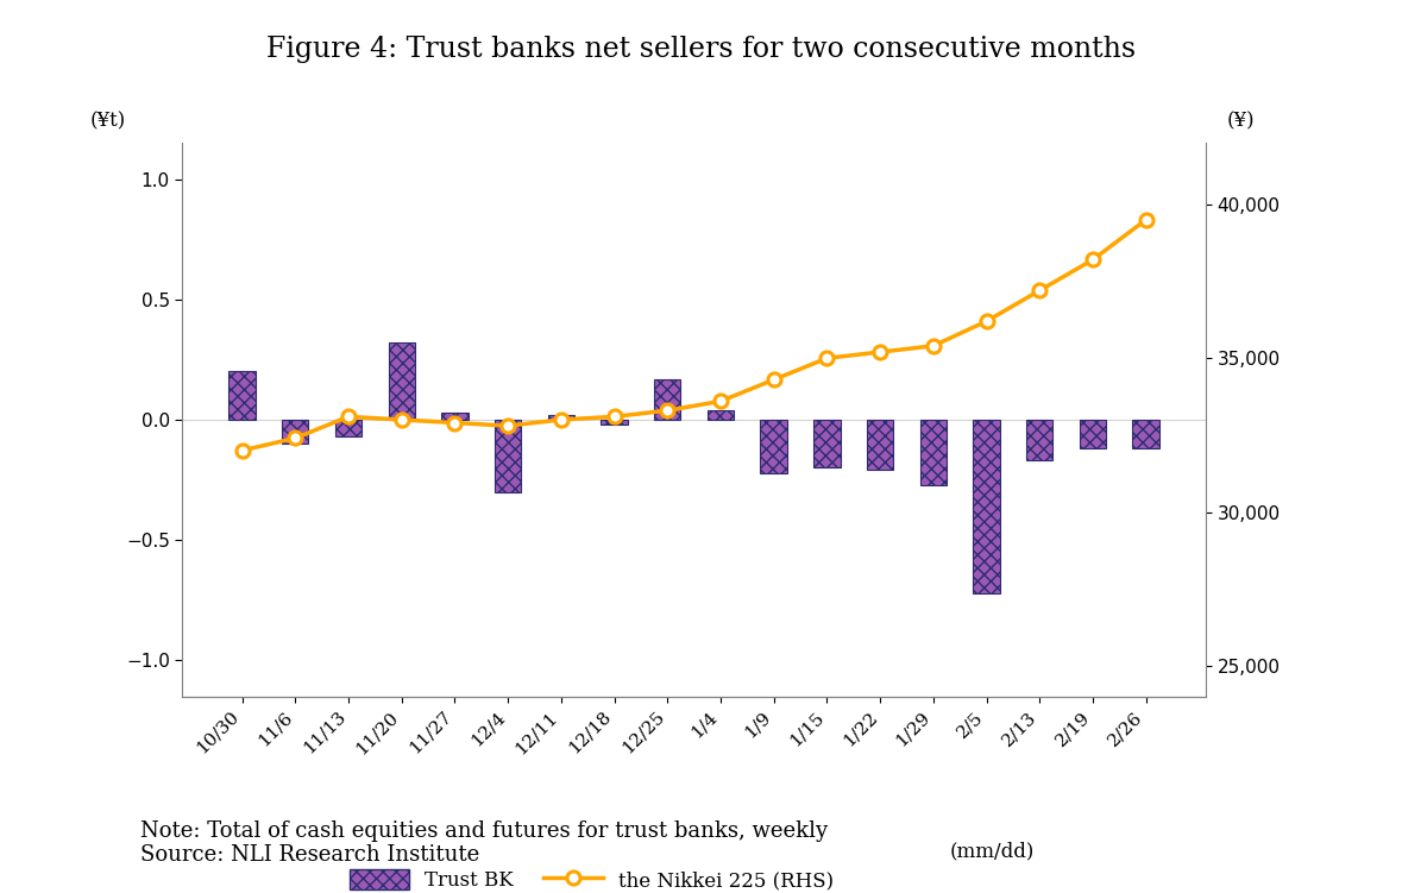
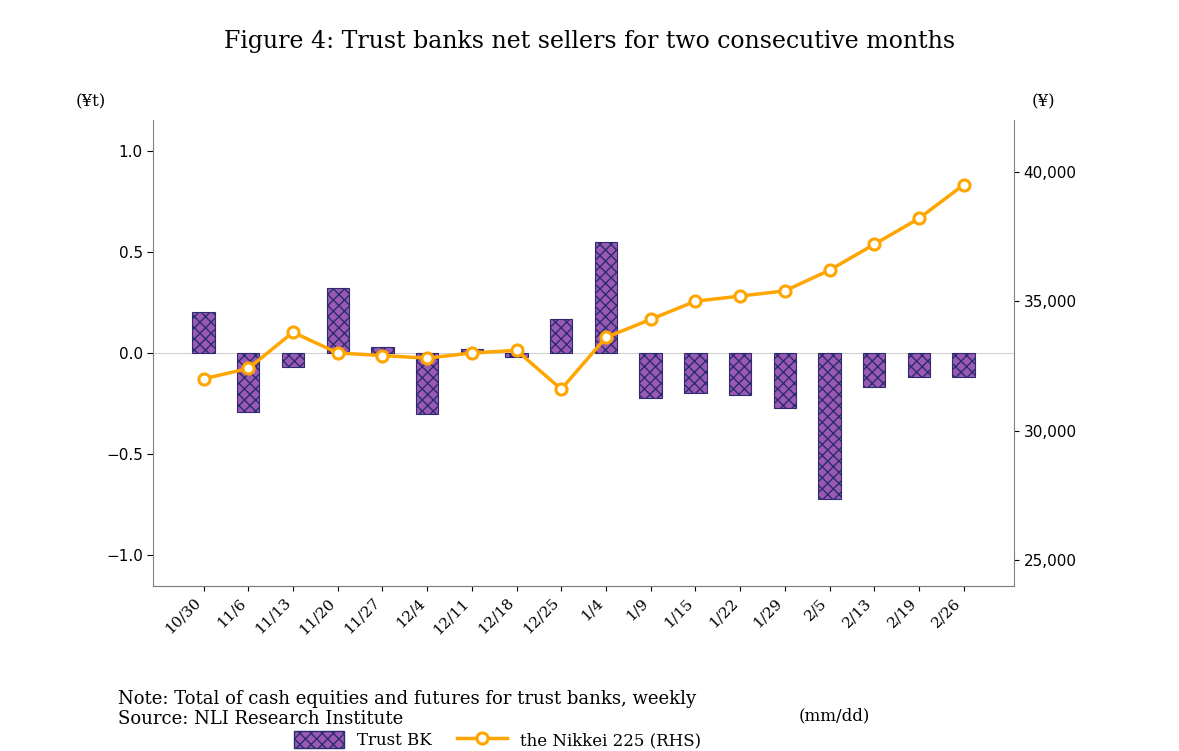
Trust BK/11/6: -0.10 -> -0.29
the Nikkei 225 (RHS)/11/13: 33,100 -> 33,800
the Nikkei 225 (RHS)/12/25: 33,300 -> 31,600
Trust BK/1/4: 0.04 -> 0.55
